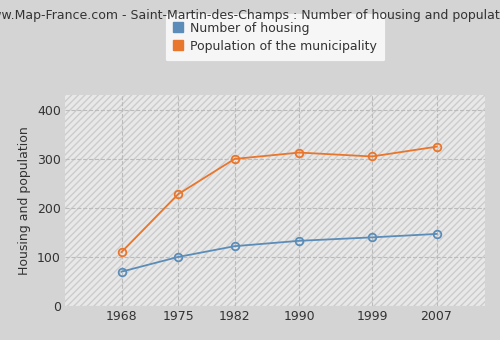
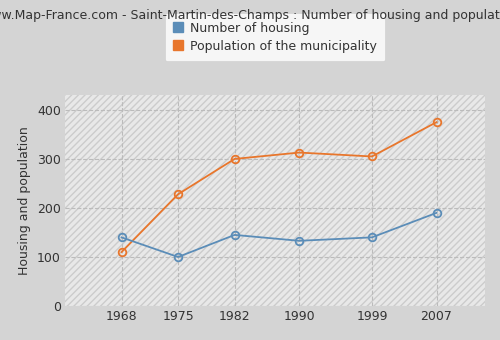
Number of housing/1968: 70 -> 140
Number of housing/1982: 122 -> 145
Number of housing/2007: 147 -> 190
Population of the municipality/2007: 325 -> 375
